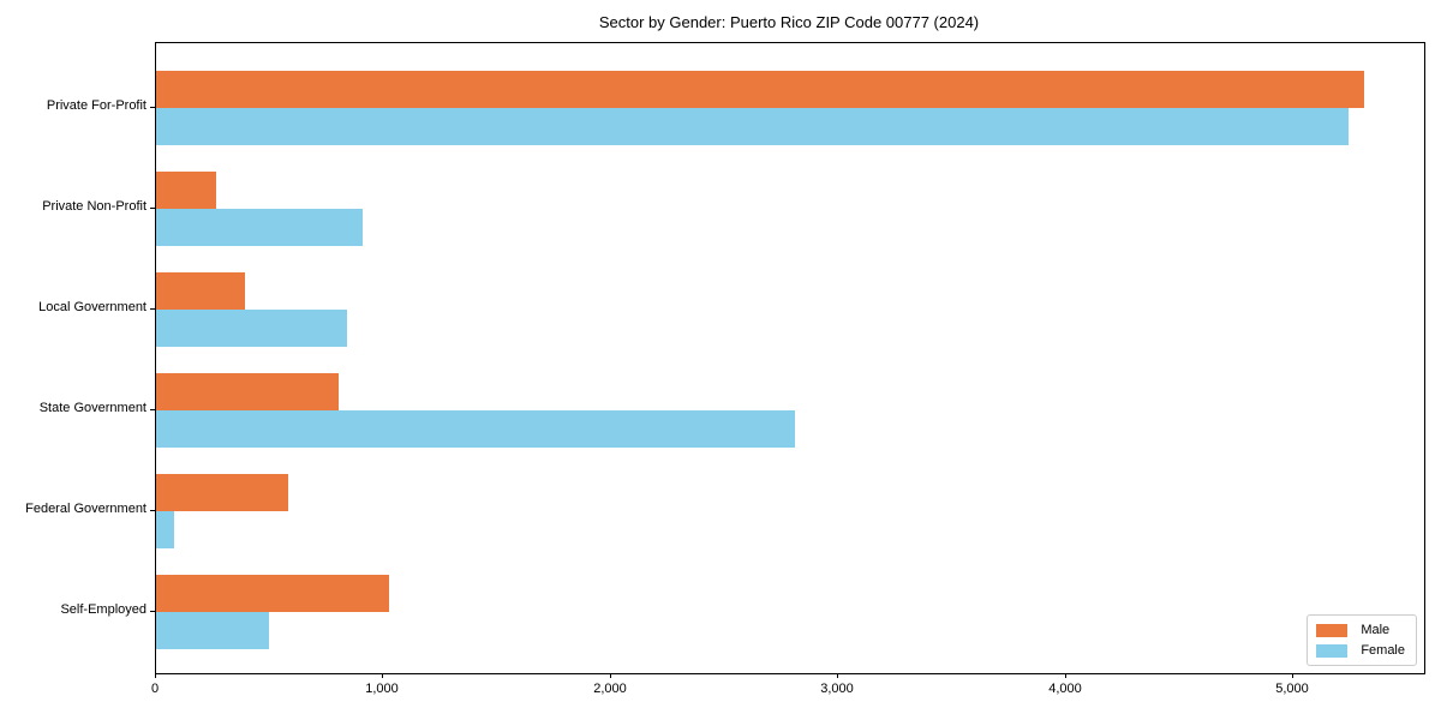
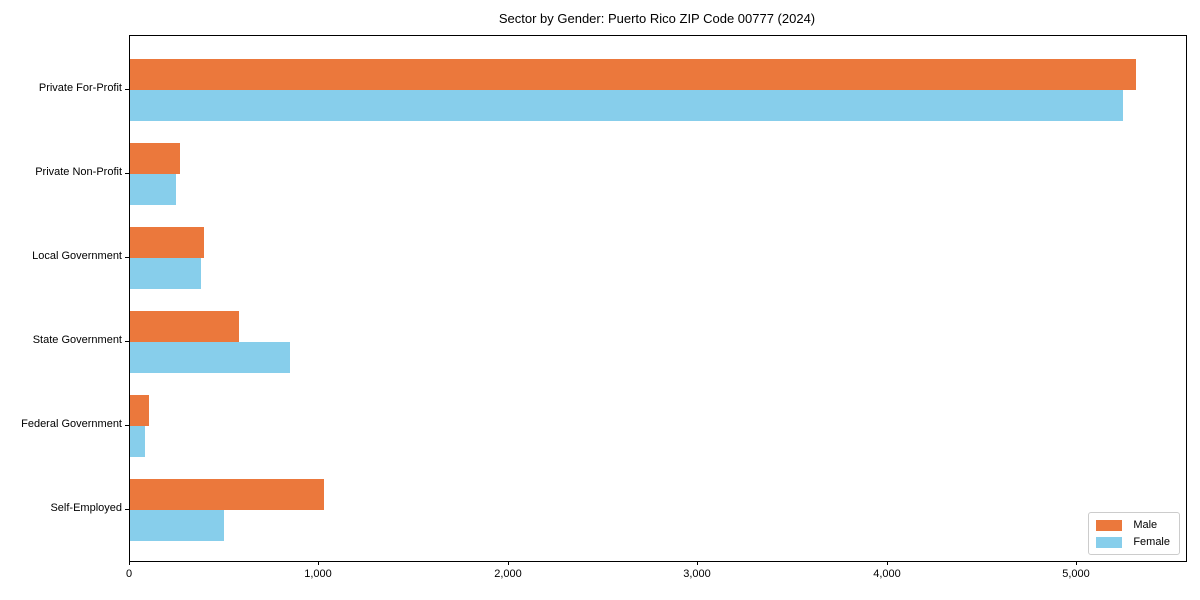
Female/Private Non-Profit: 910 -> 240
Female/Local Government: 840 -> 380
Male/State Government: 800 -> 580
Female/State Government: 2810 -> 840
Male/Federal Government: 580 -> 100
